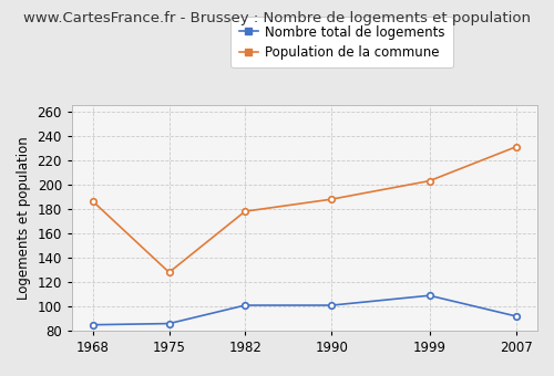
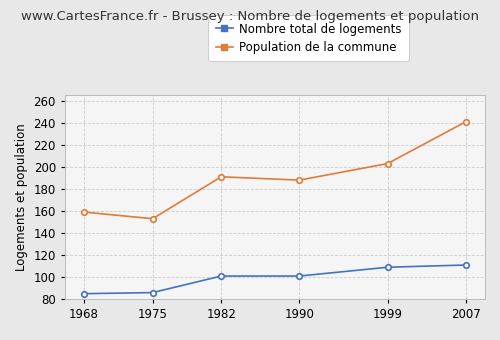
Population de la commune/1968: 186 -> 159
Population de la commune/1975: 128 -> 153
Population de la commune/1982: 178 -> 191
Nombre total de logements/2007: 92 -> 111
Population de la commune/2007: 231 -> 241
